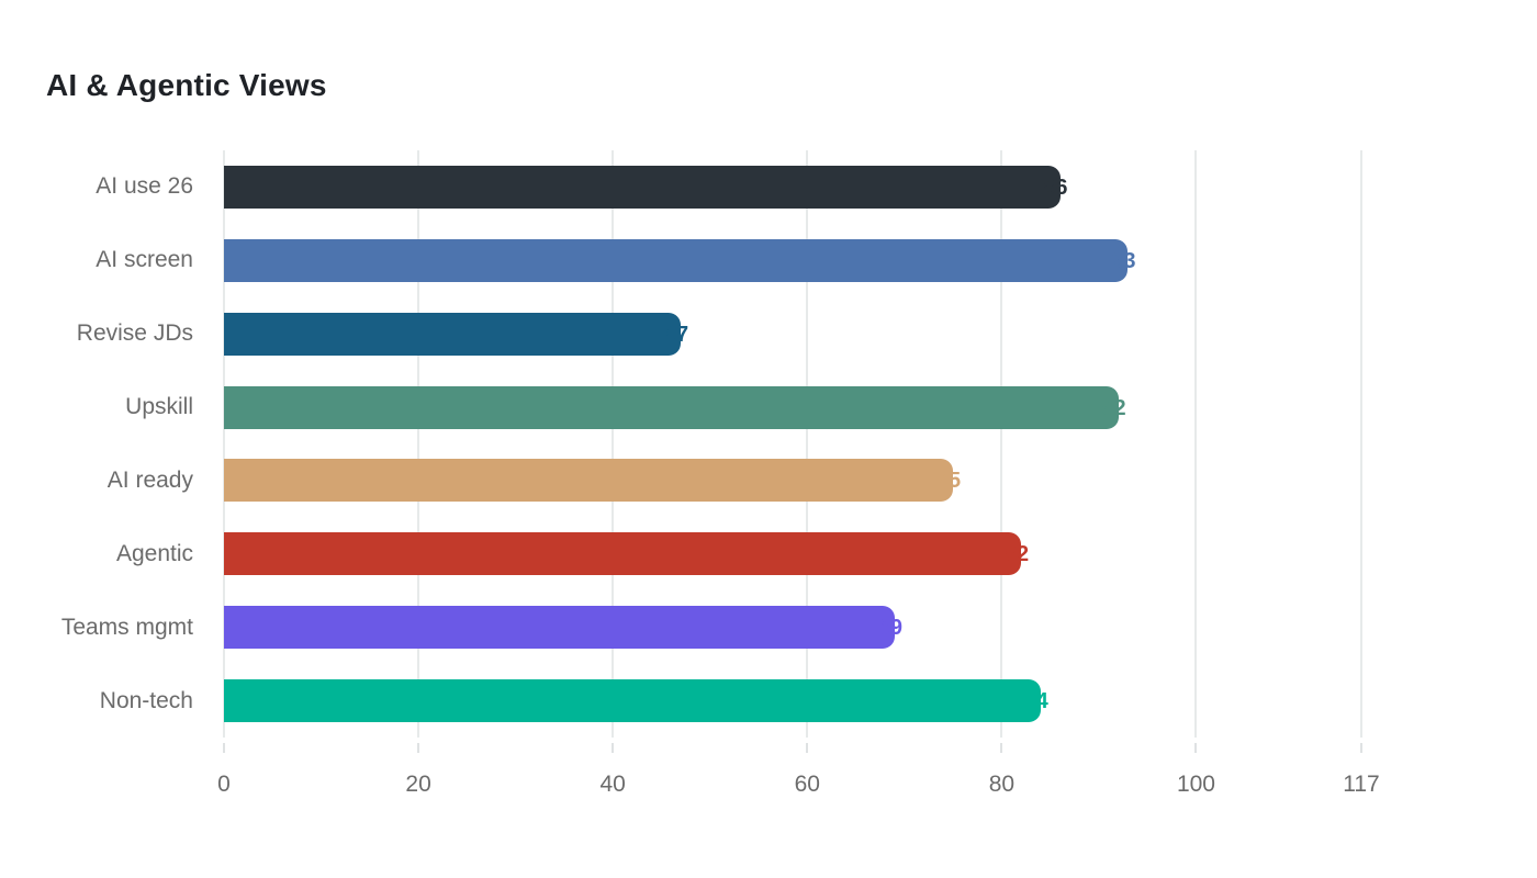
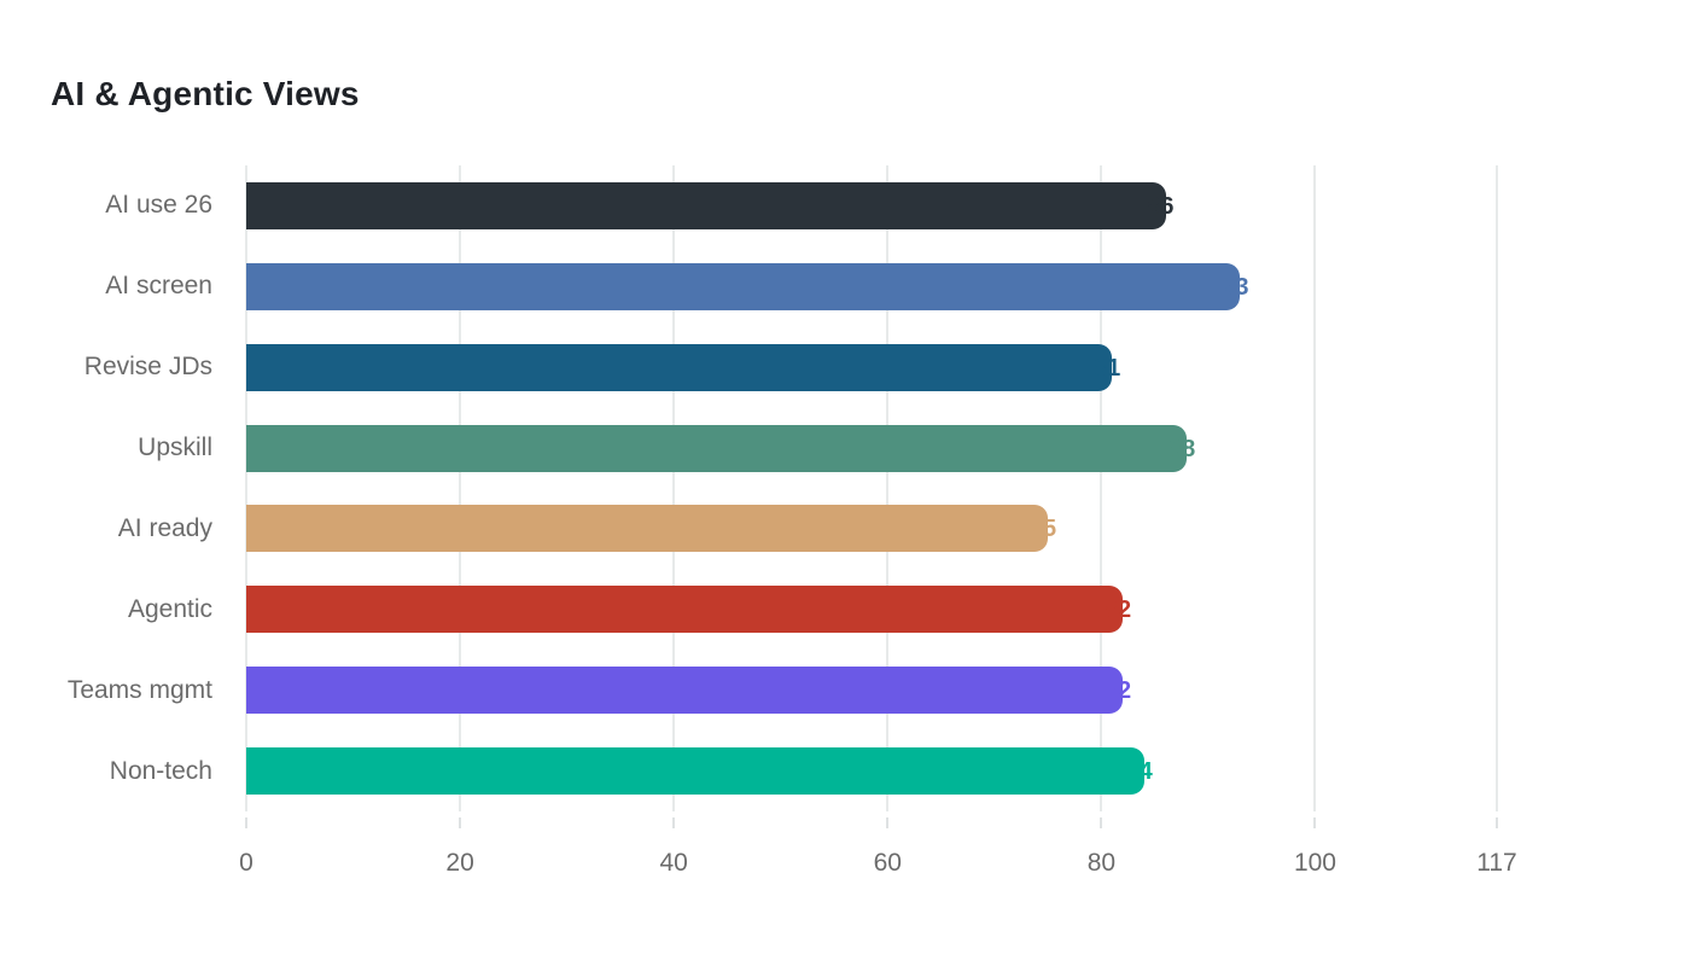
Revise JDs: 47 -> 81
Upskill: 92 -> 88
Teams mgmt: 69 -> 82
